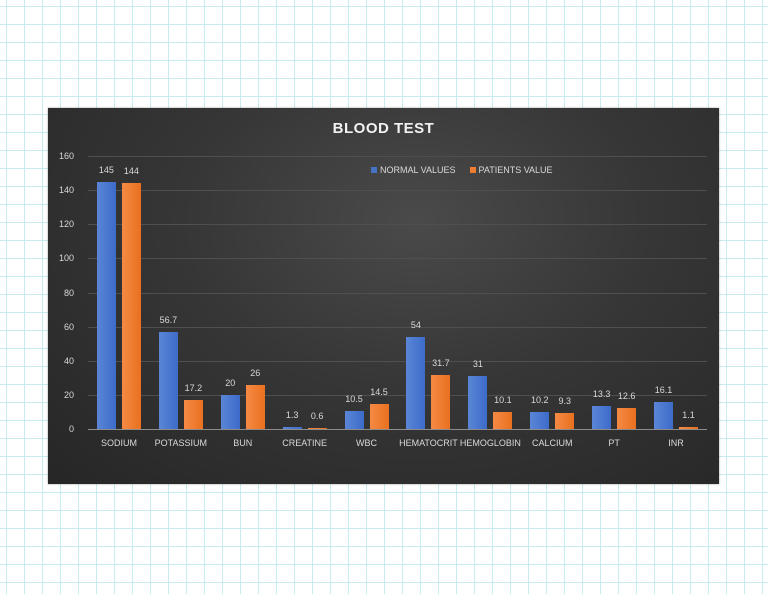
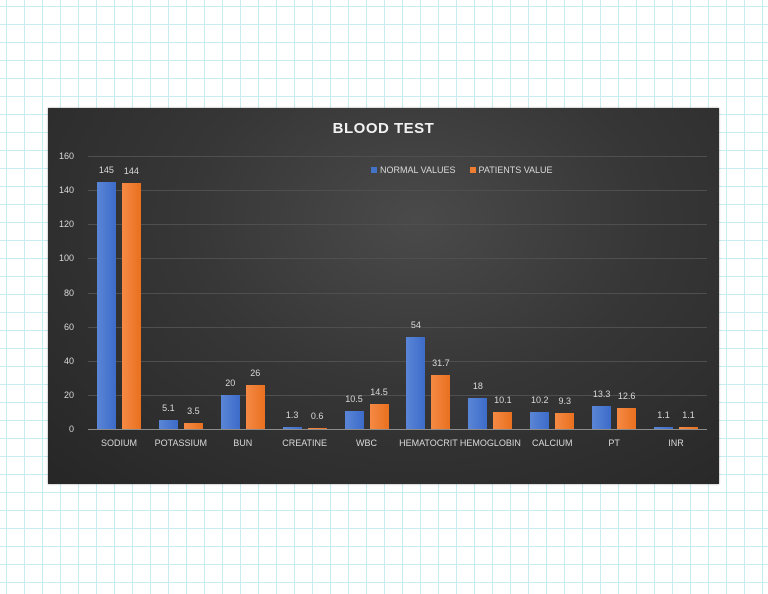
NORMAL VALUES/POTASSIUM: 56.7 -> 5.1
PATIENTS VALUE/POTASSIUM: 17.2 -> 3.5
NORMAL VALUES/HEMOGLOBIN: 31 -> 18
NORMAL VALUES/INR: 16.1 -> 1.1
